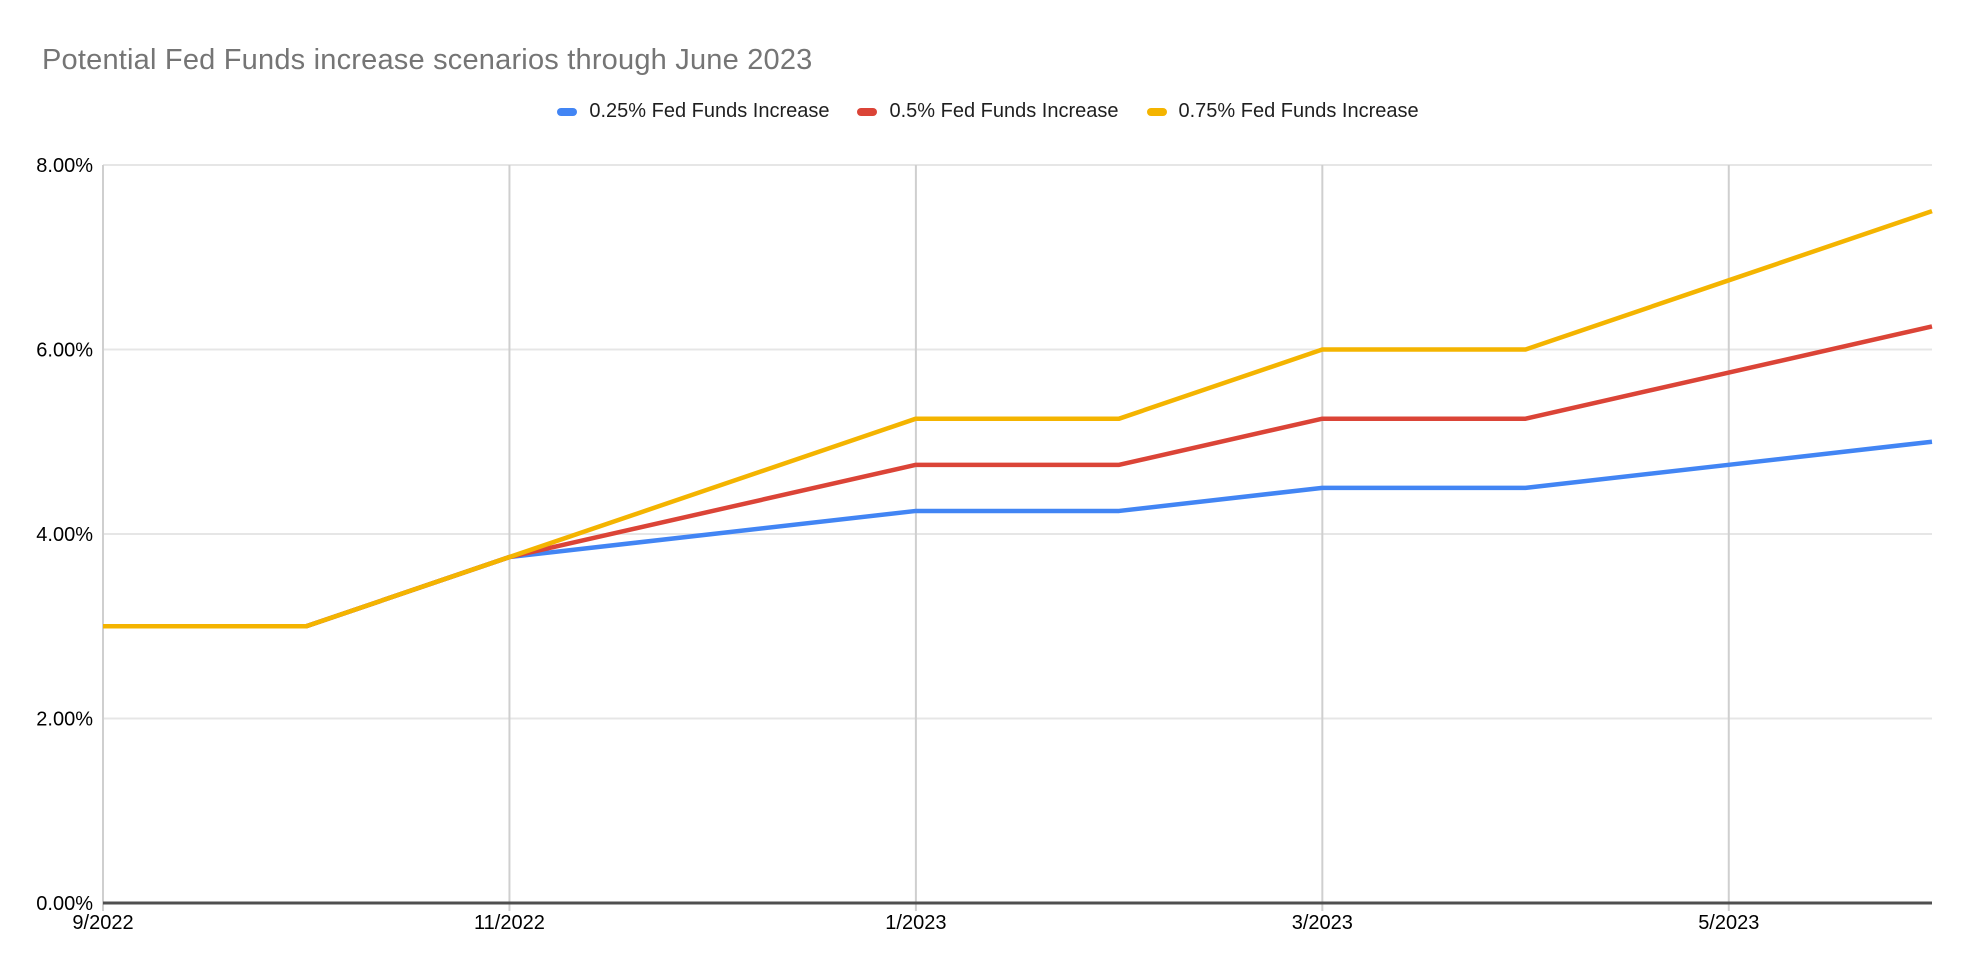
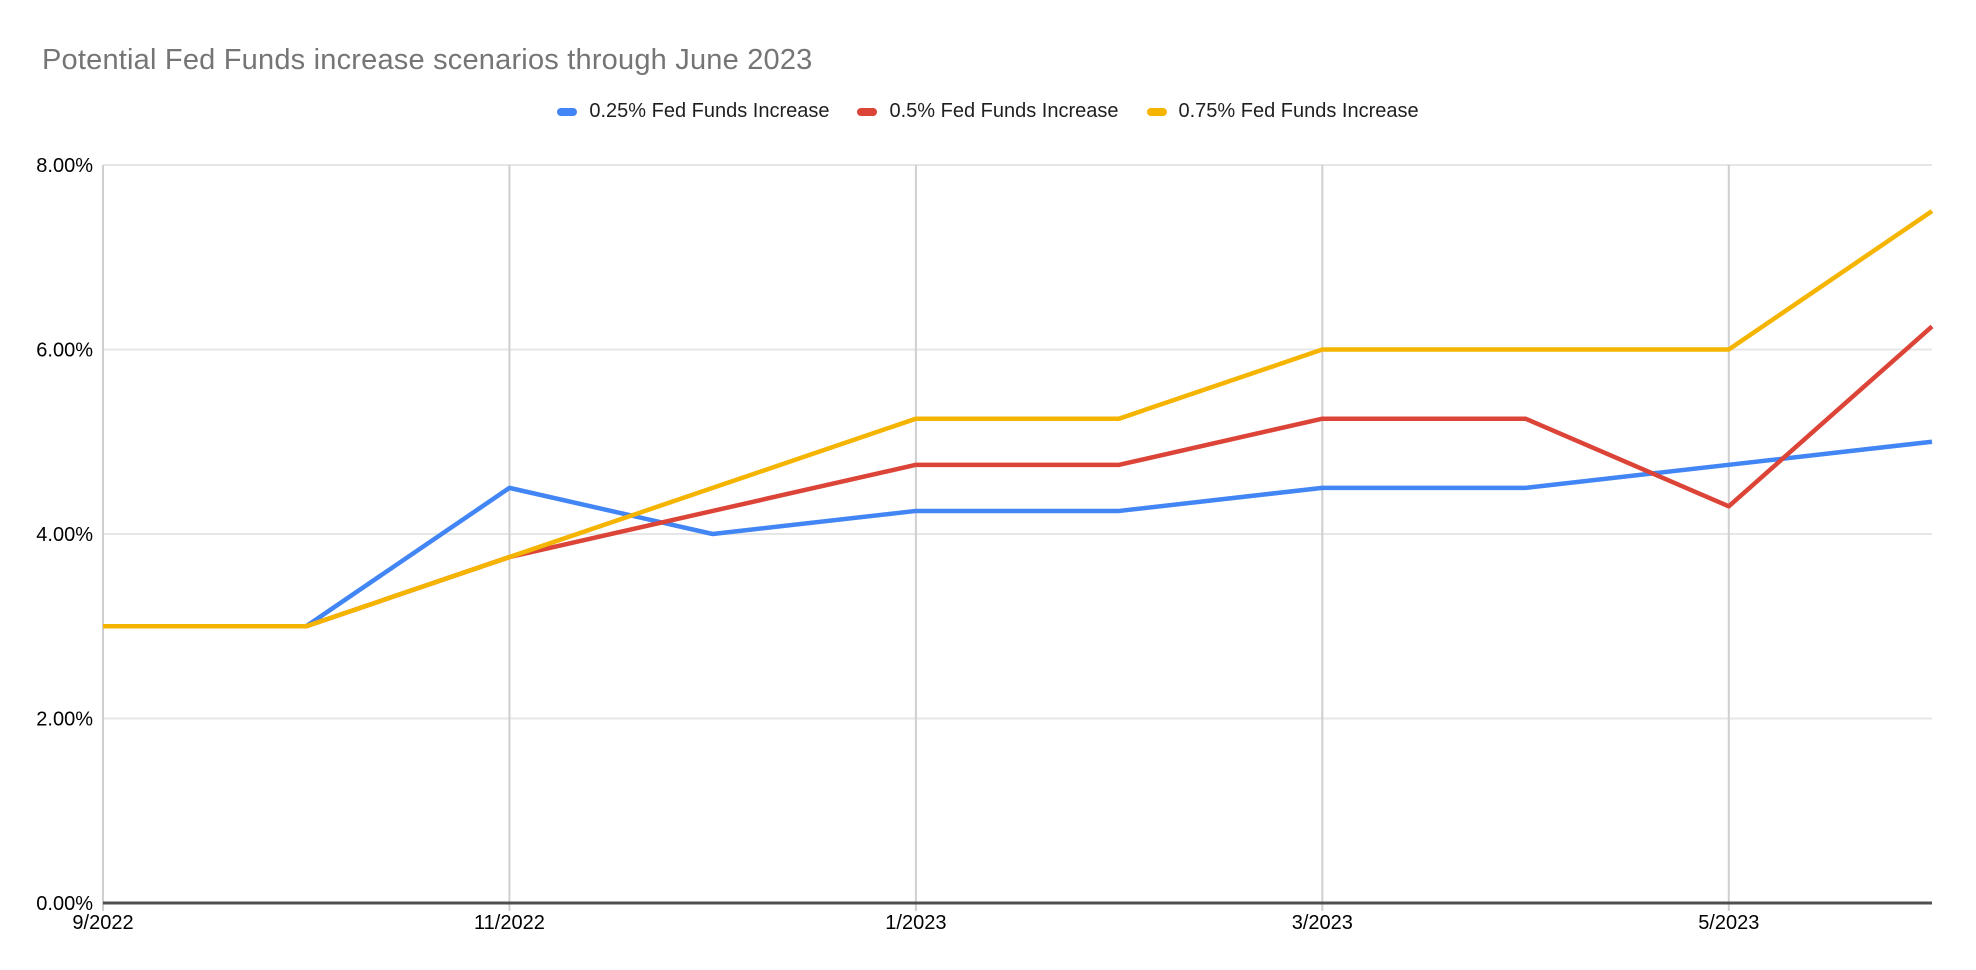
0.25% Fed Funds Increase/11/2022: 3.8% -> 4.5%
0.5% Fed Funds Increase/5/2023: 5.8% -> 4.3%
0.75% Fed Funds Increase/5/2023: 6.8% -> 6.0%
